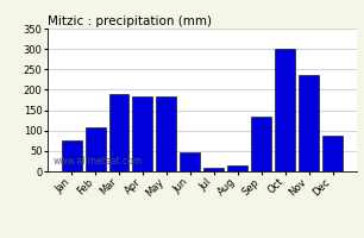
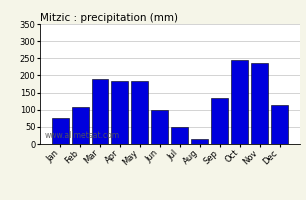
Jun: 47 -> 100
Jul: 8 -> 50
Oct: 300 -> 245
Dec: 87 -> 115
